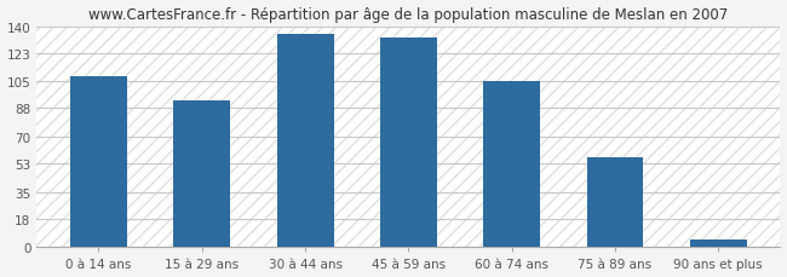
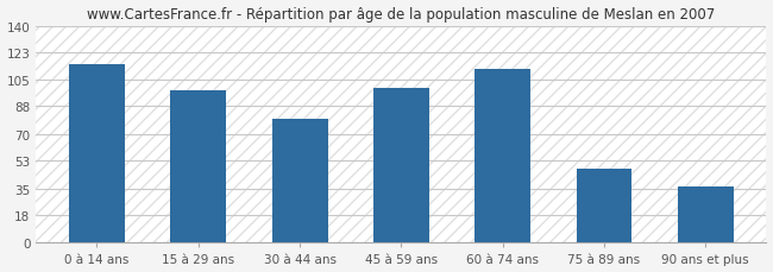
0 à 14 ans: 108 -> 115
15 à 29 ans: 93 -> 98
30 à 44 ans: 135 -> 80
45 à 59 ans: 133 -> 100
60 à 74 ans: 105 -> 112
75 à 89 ans: 57 -> 48
90 ans et plus: 5 -> 36
